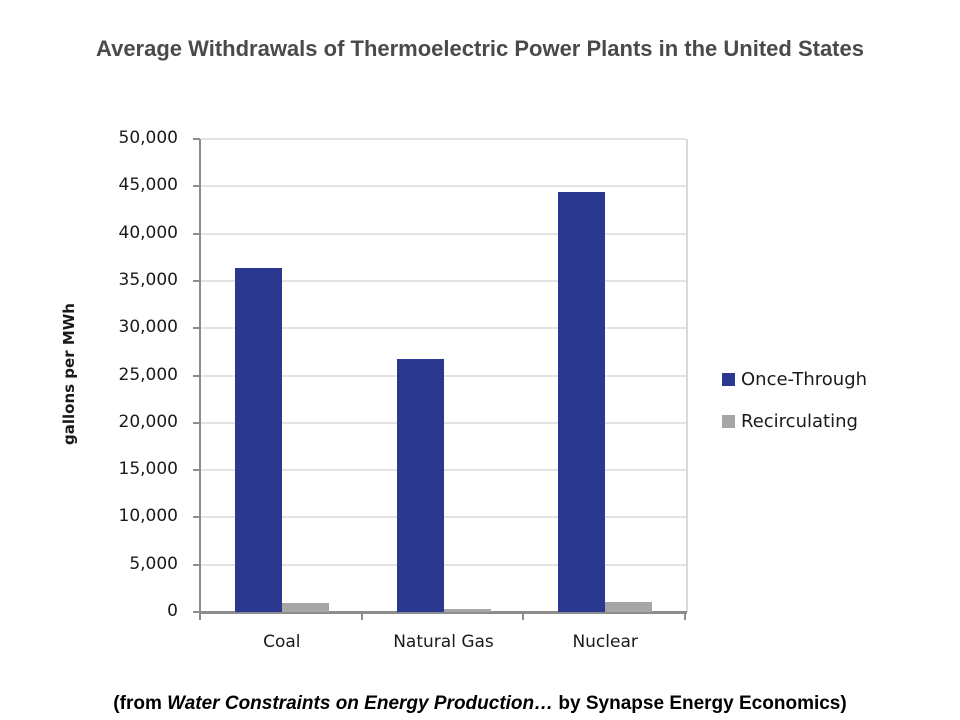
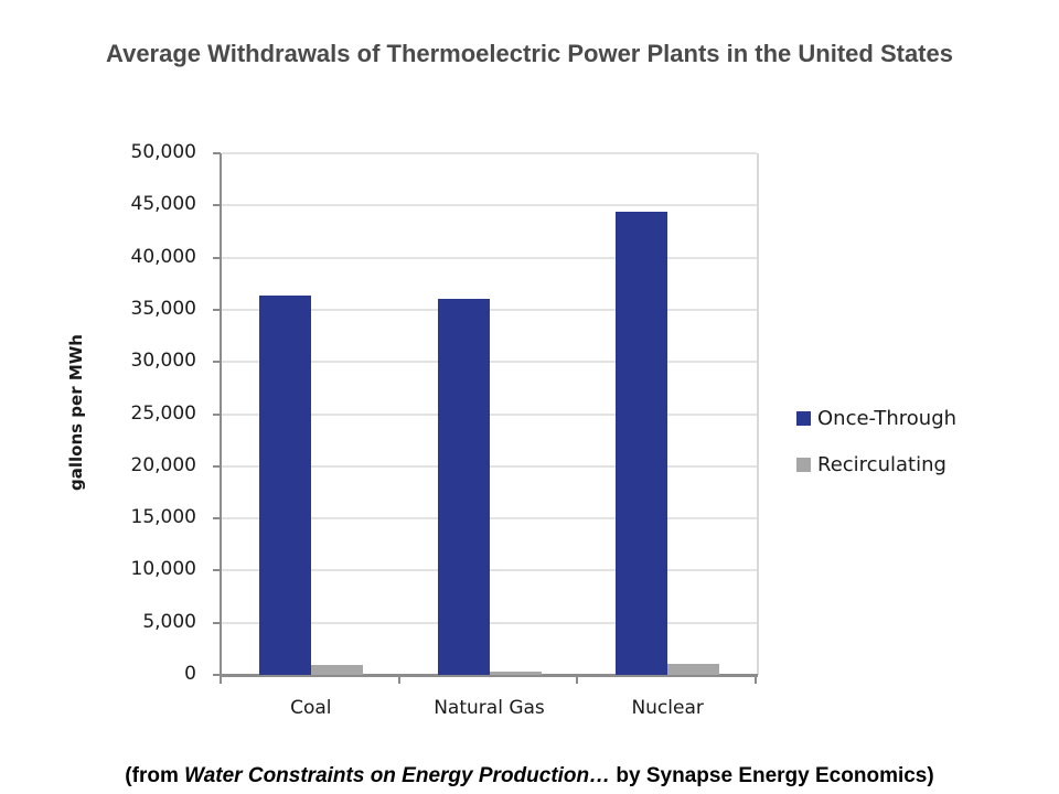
Once-Through/Natural Gas: 27000 -> 36000
